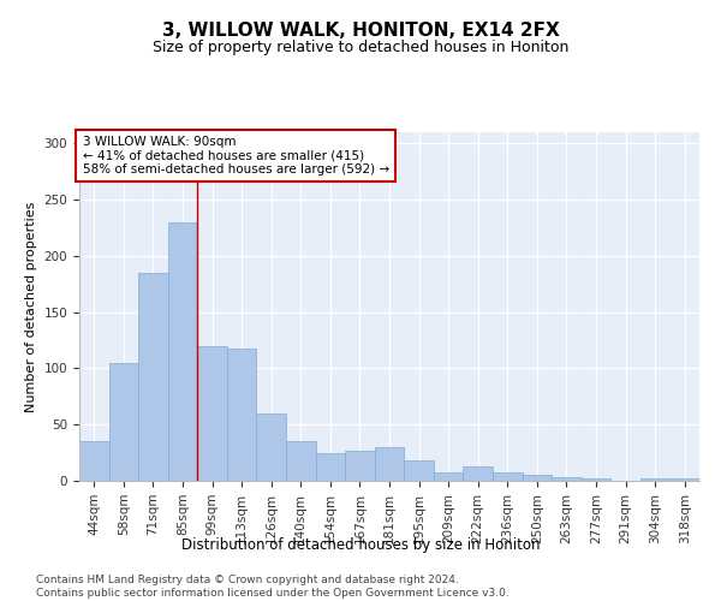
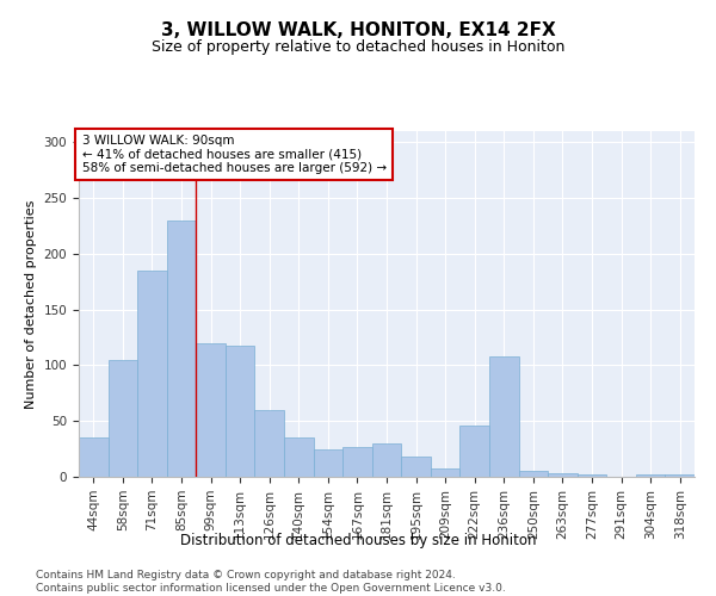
222sqm: 13 -> 46
236sqm: 8 -> 108
